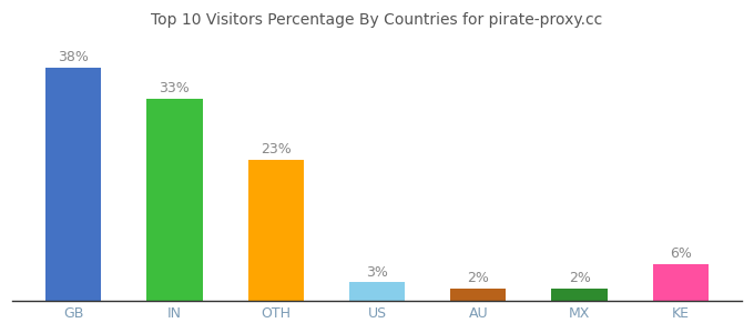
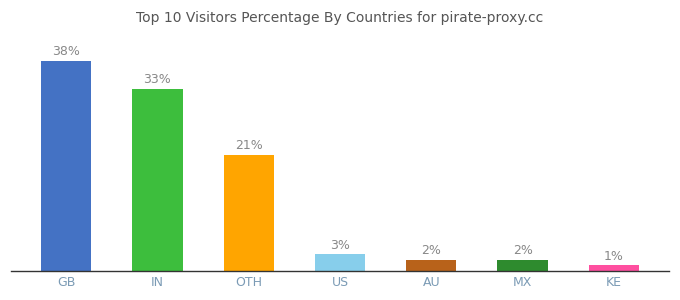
OTH: 23% -> 21%
KE: 6% -> 1%
